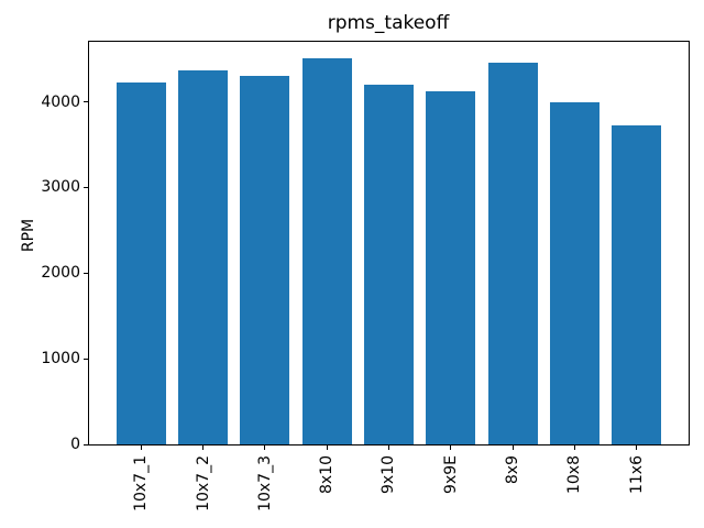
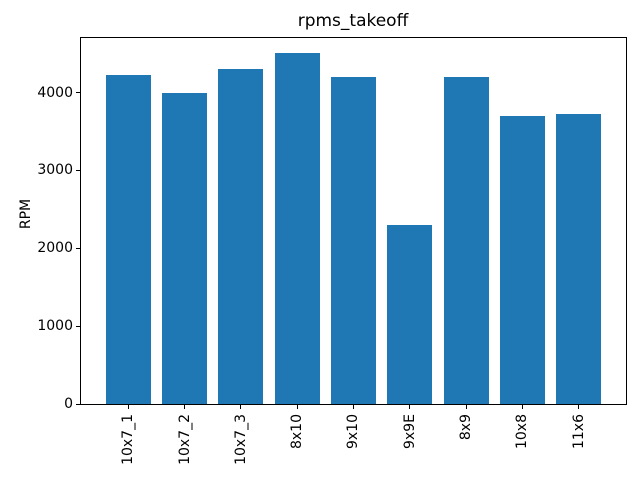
10x7_2: 4400 -> 4000
9x9E: 4100 -> 2300
8x9: 4400 -> 4200
10x8: 4000 -> 3700
